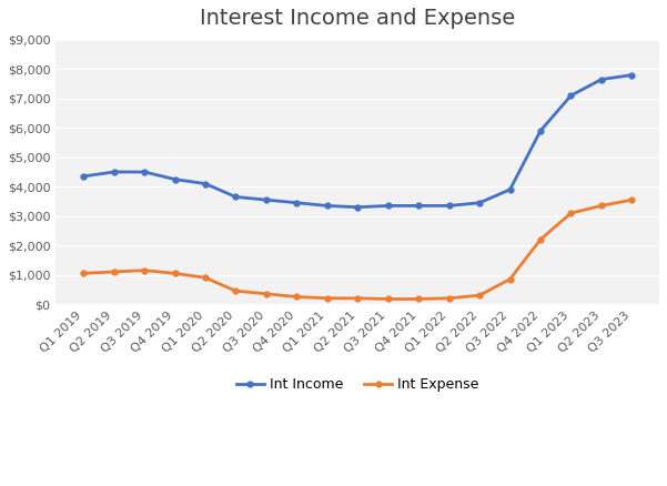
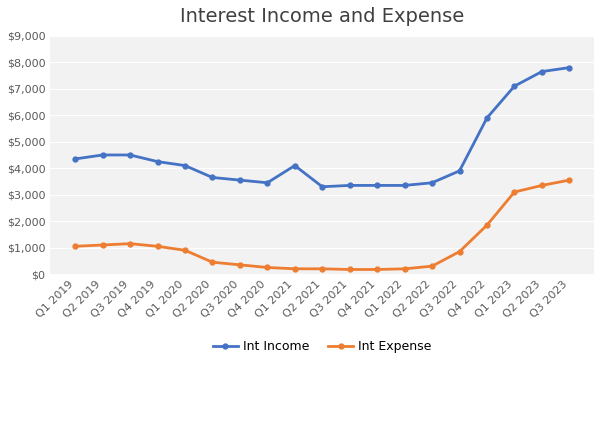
Int Income/Q1 2021: $3,350 -> $4,100
Int Expense/Q4 2022: $2,200 -> $1,850
